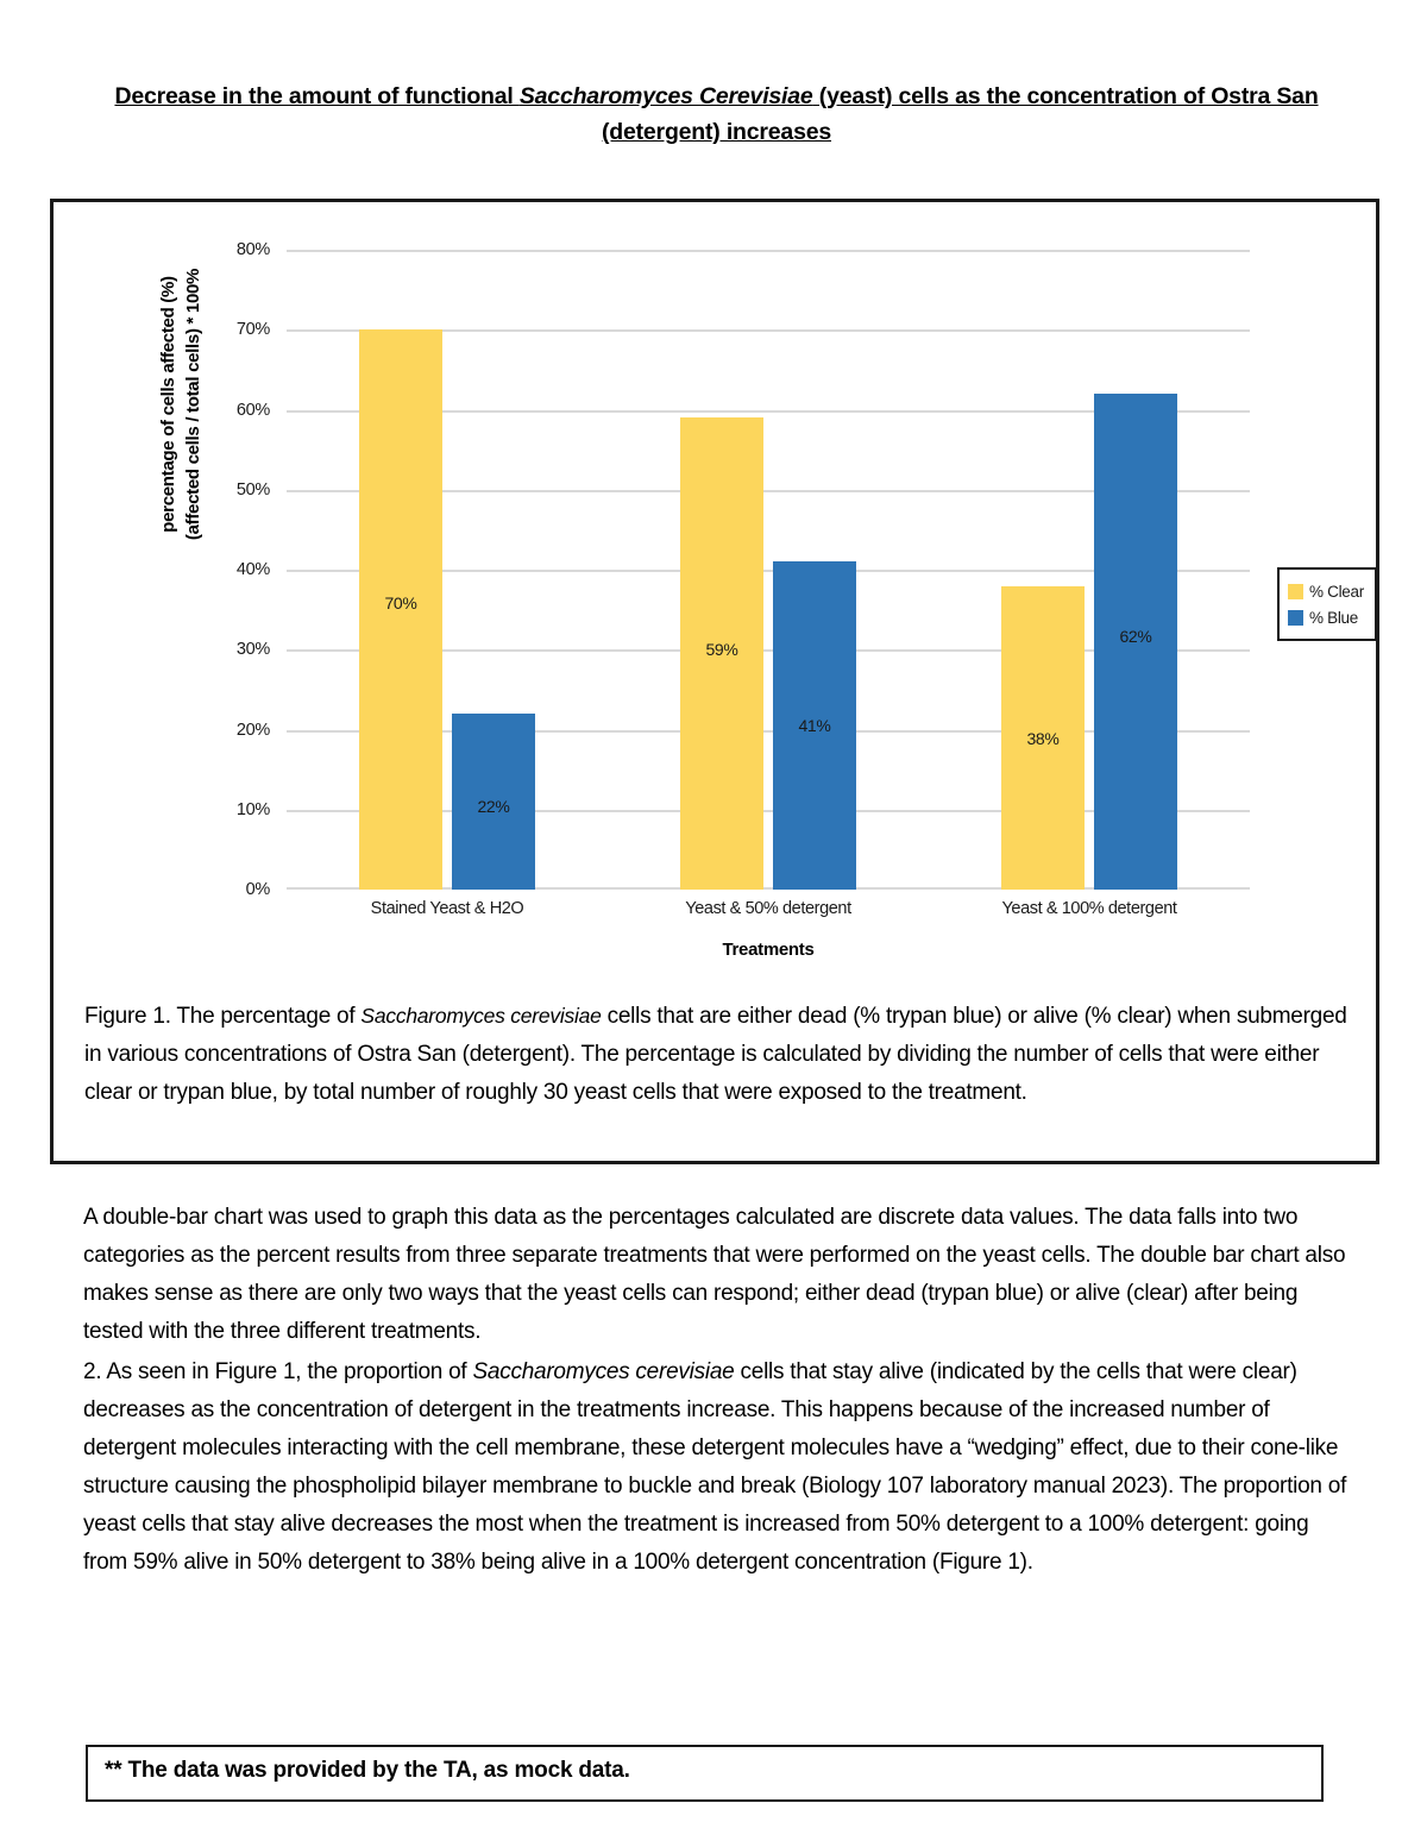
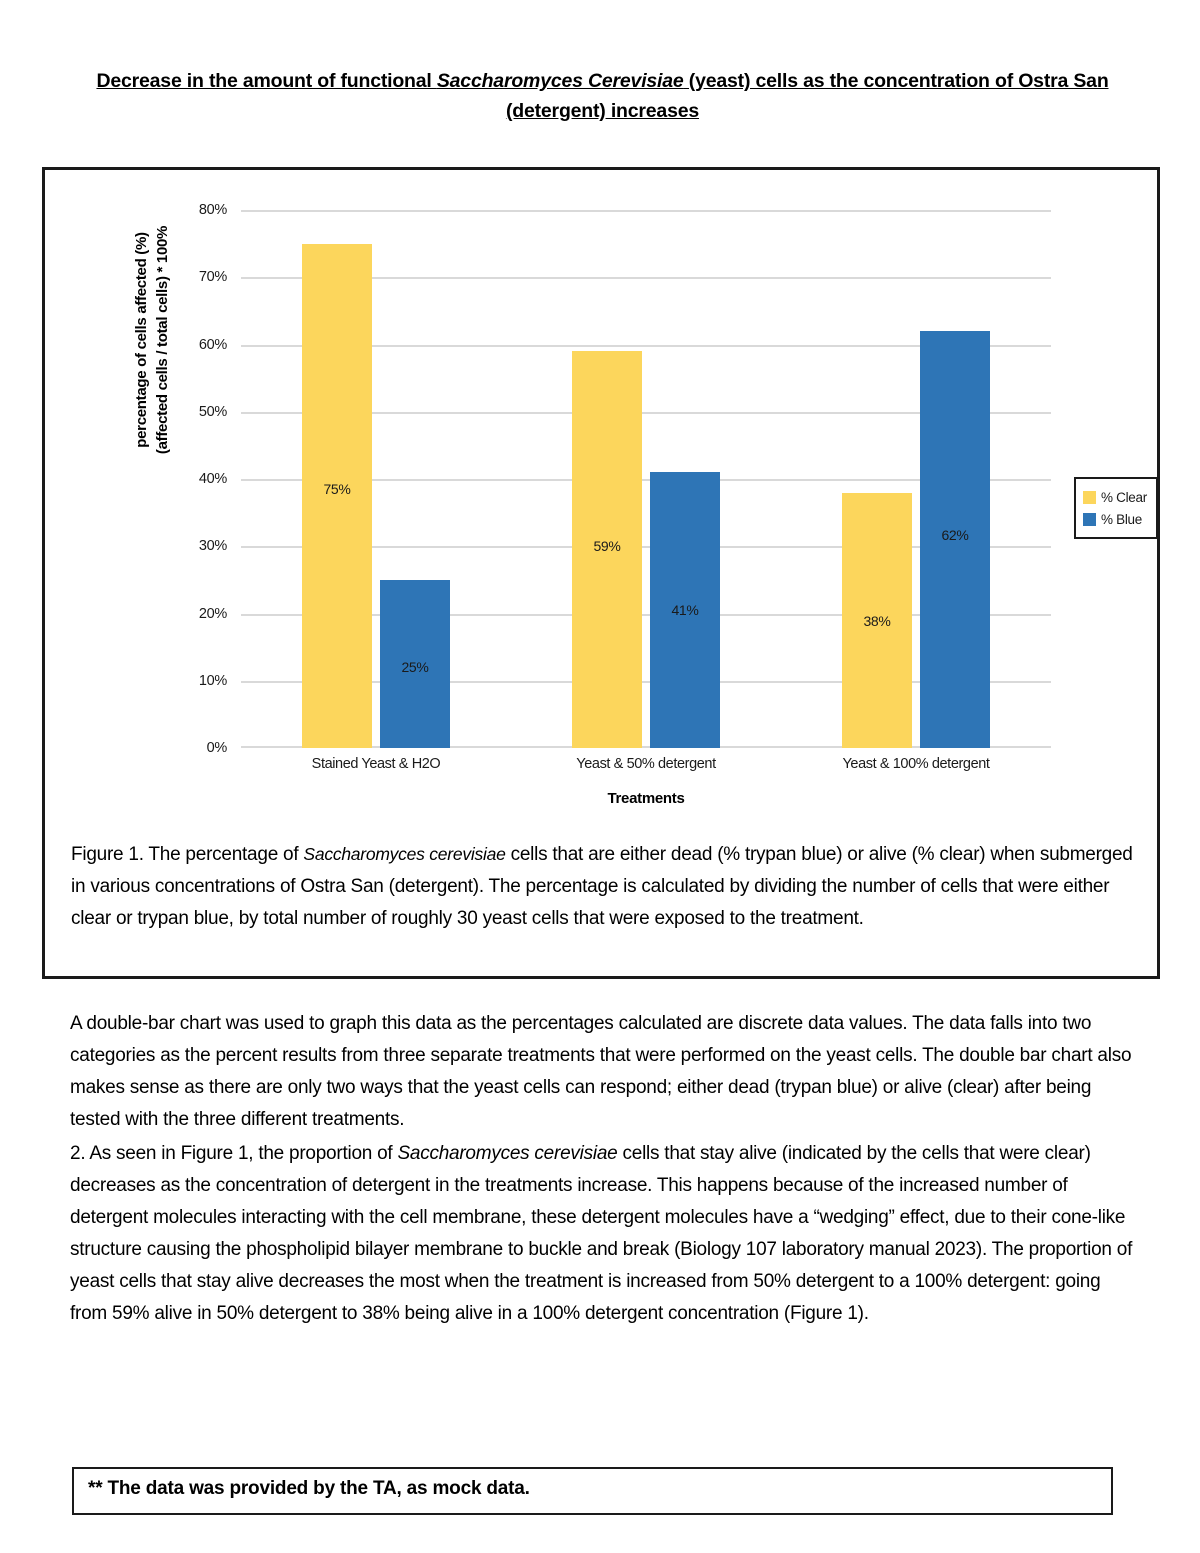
% Clear/Stained Yeast & H2O: 70% -> 75%
% Blue/Stained Yeast & H2O: 22% -> 25%
